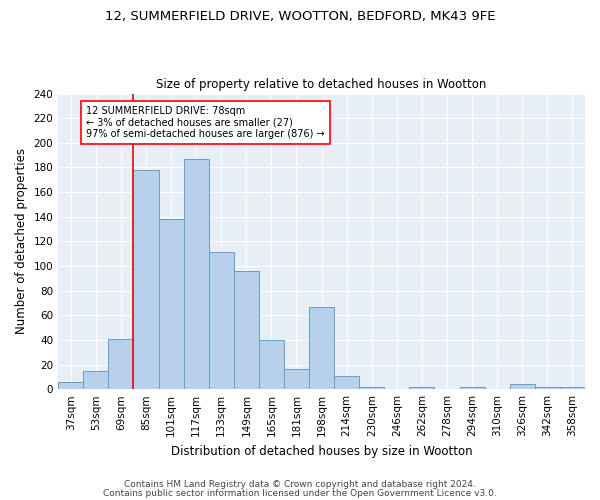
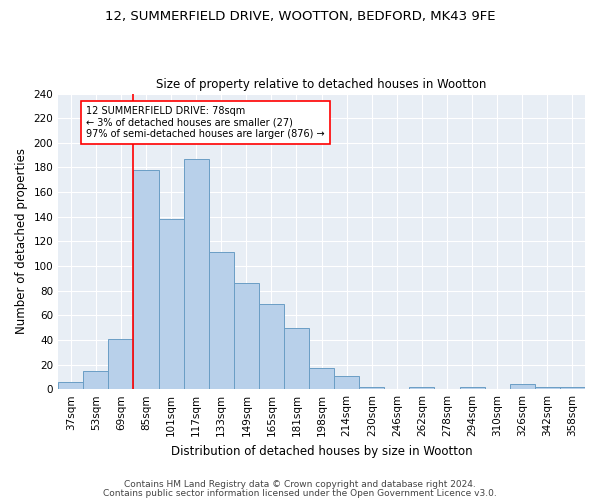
149sqm: 96 -> 86
165sqm: 40 -> 69
181sqm: 16 -> 50
198sqm: 67 -> 17
